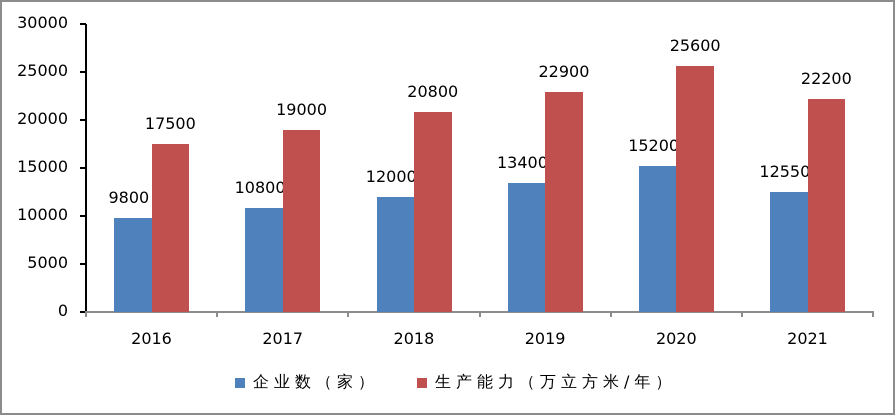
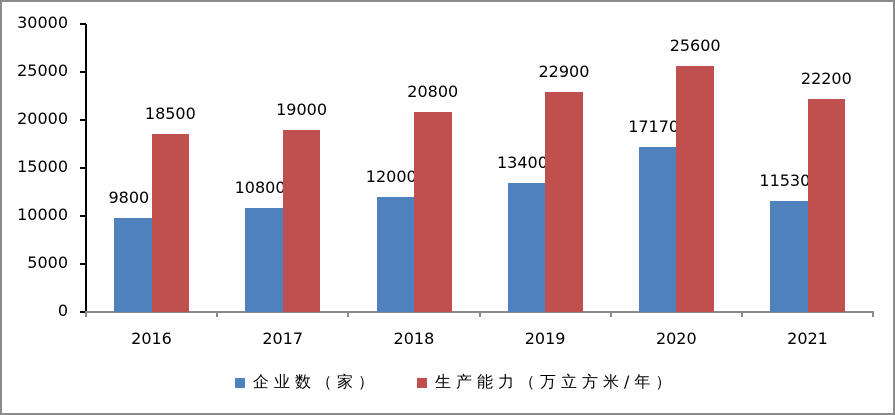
生产能力（万立方米/年）/2016: 17500 -> 18500
企业数（家）/2020: 15200 -> 17170
企业数（家）/2021: 12550 -> 11530
